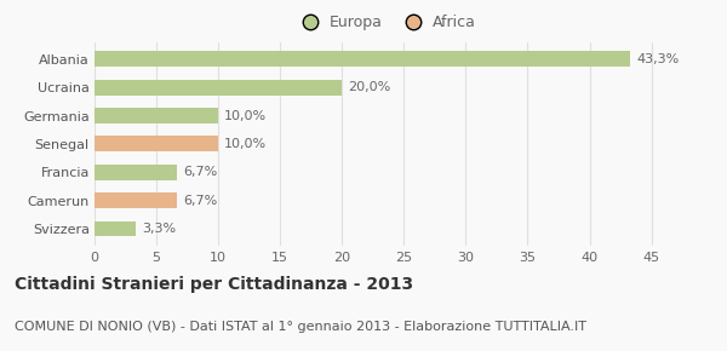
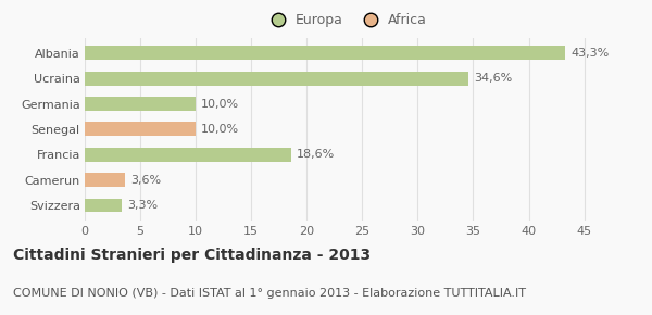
Ucraina: 20,0% -> 34,6%
Francia: 6,7% -> 18,6%
Camerun: 6,7% -> 3,6%
